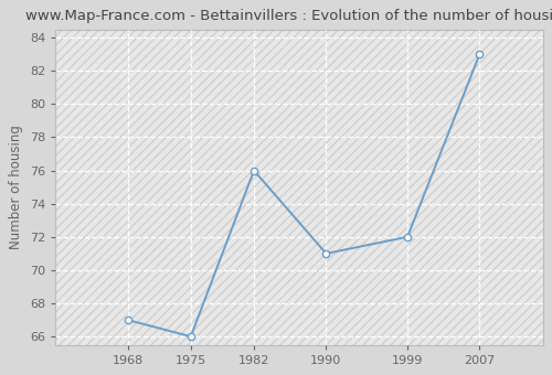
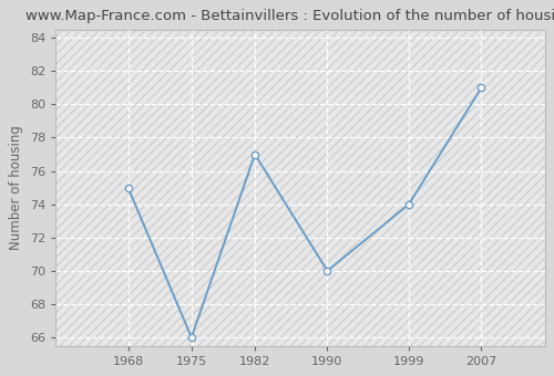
1968: 67 -> 75
1982: 76 -> 77
1990: 71 -> 70
1999: 72 -> 74
2007: 83 -> 81
